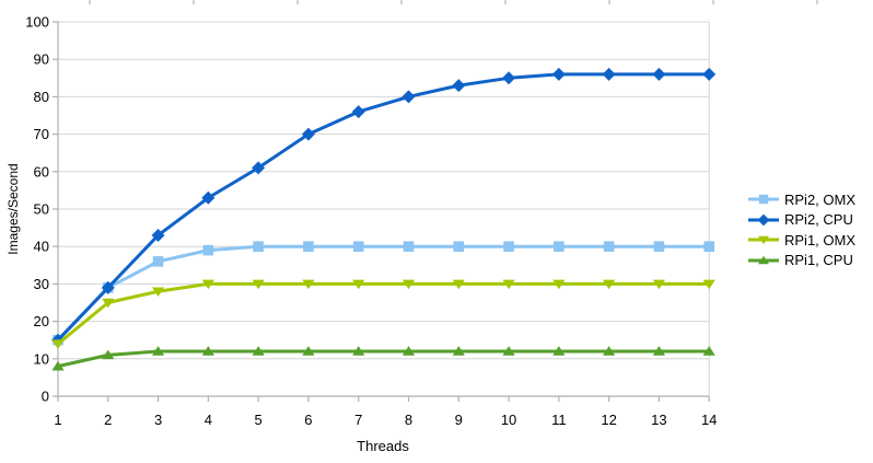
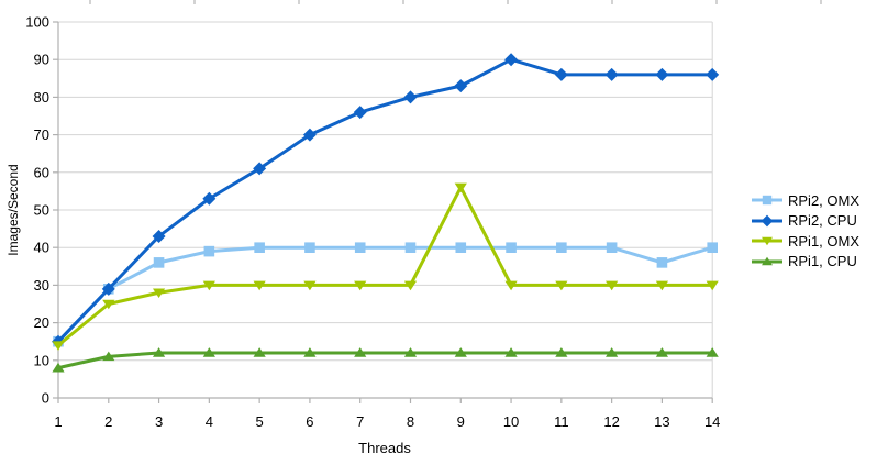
RPi1, OMX/9: 30 -> 56
RPi2, CPU/10: 85 -> 90
RPi2, OMX/13: 40 -> 36
